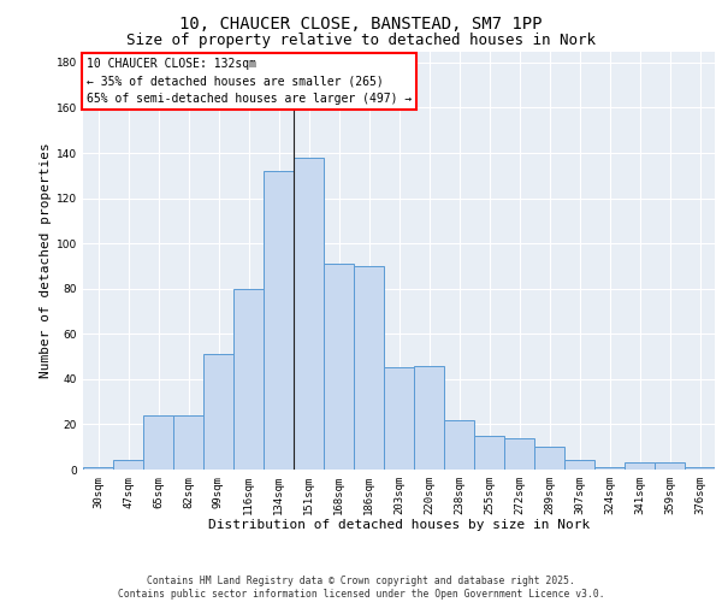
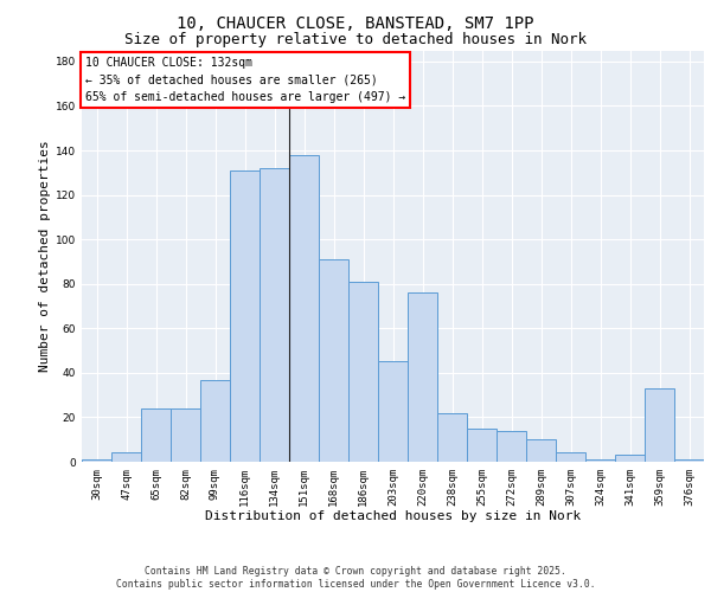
99sqm: 51 -> 37
116sqm: 80 -> 131
186sqm: 90 -> 81
220sqm: 46 -> 76
359sqm: 3 -> 33
